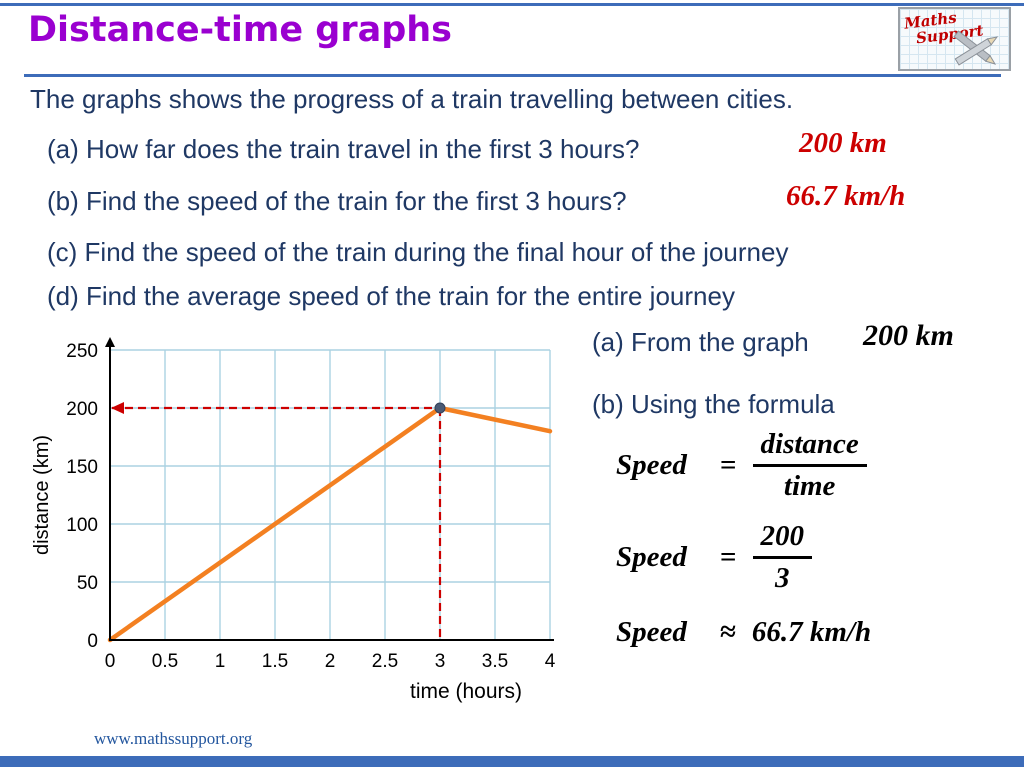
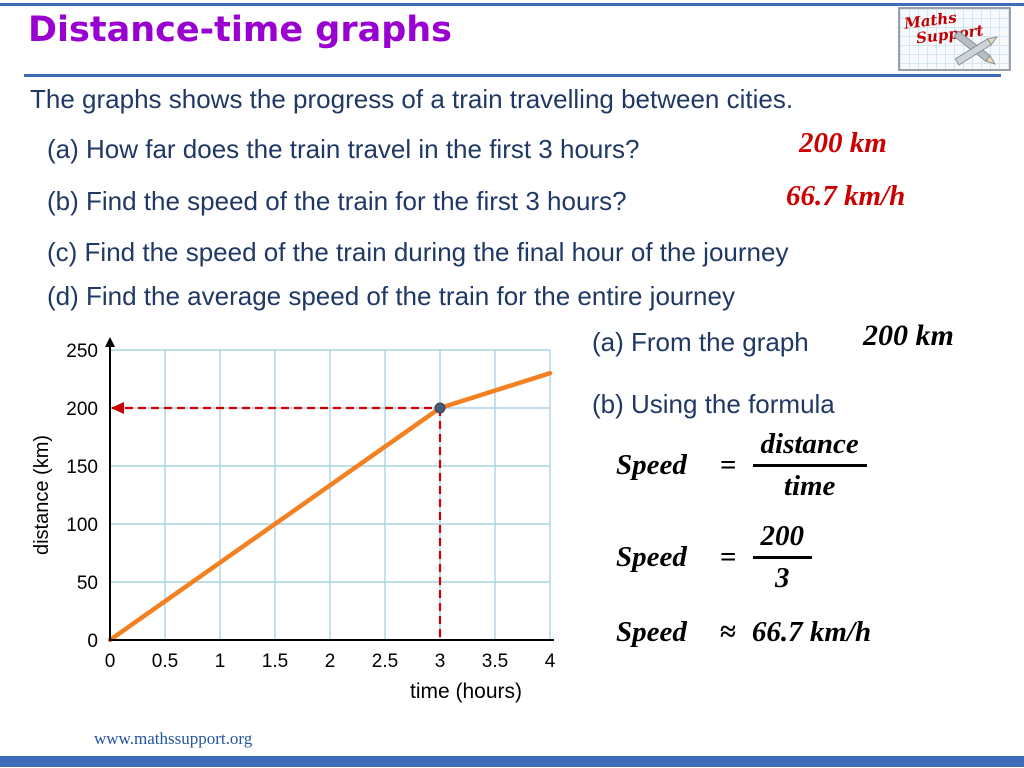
4: 180 -> 230
